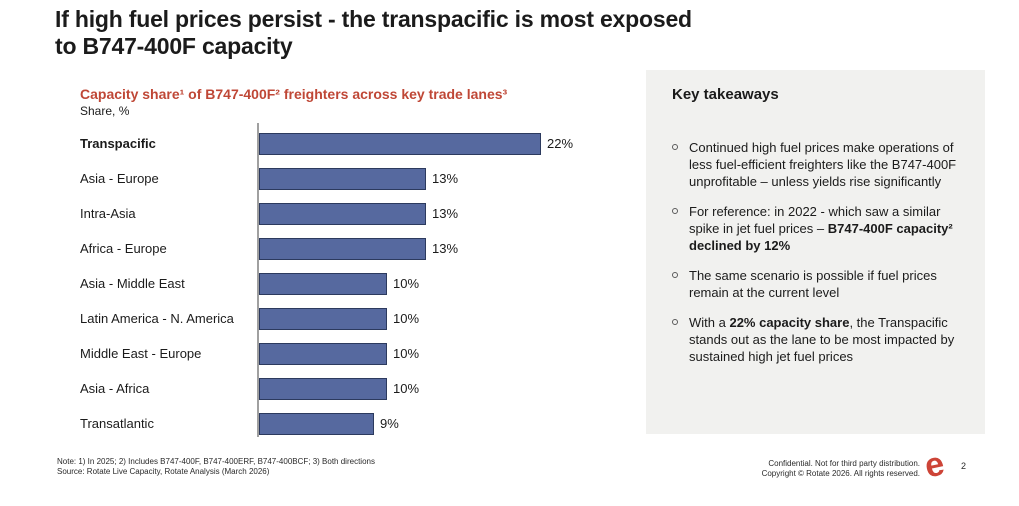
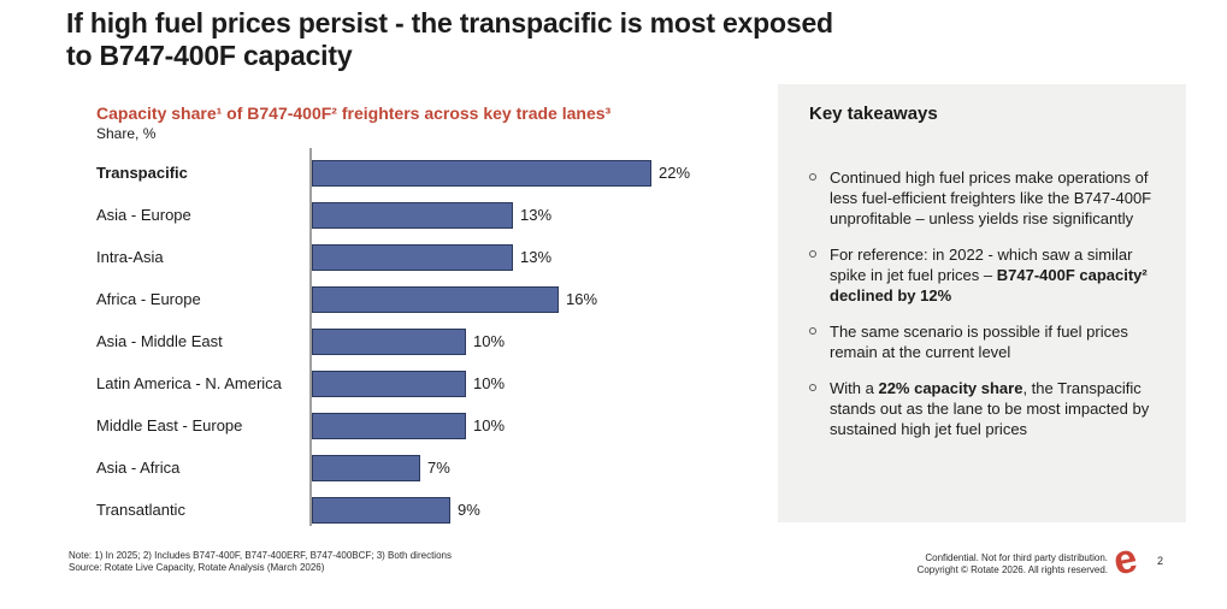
Africa - Europe: 13% -> 16%
Asia - Africa: 10% -> 7%
